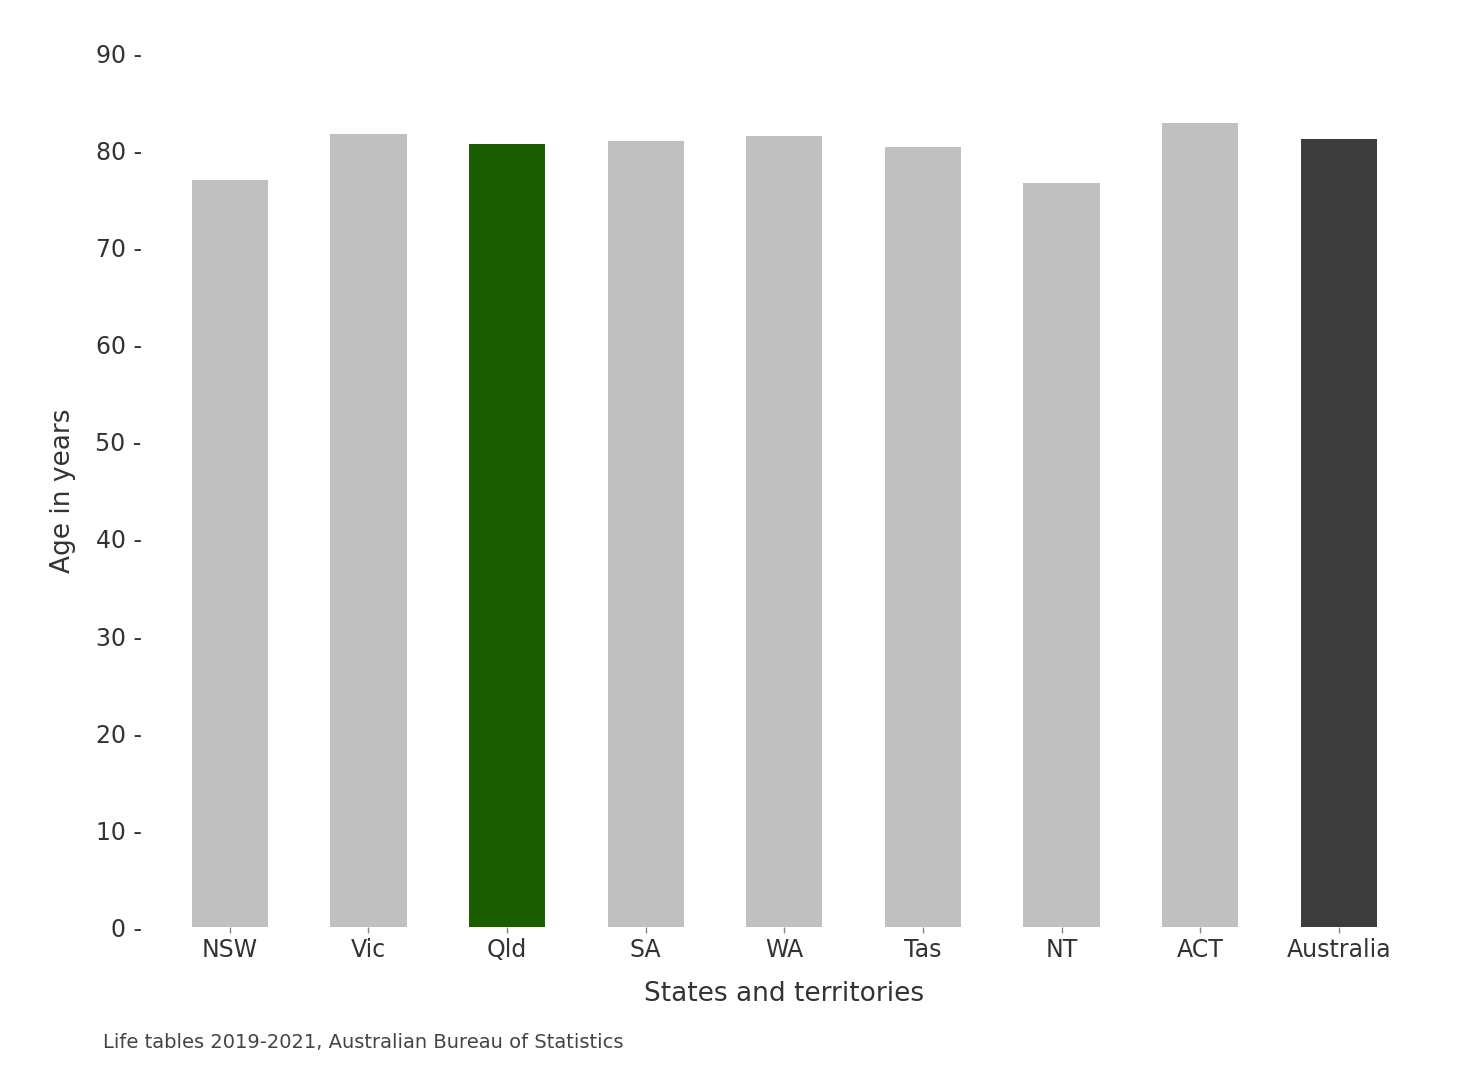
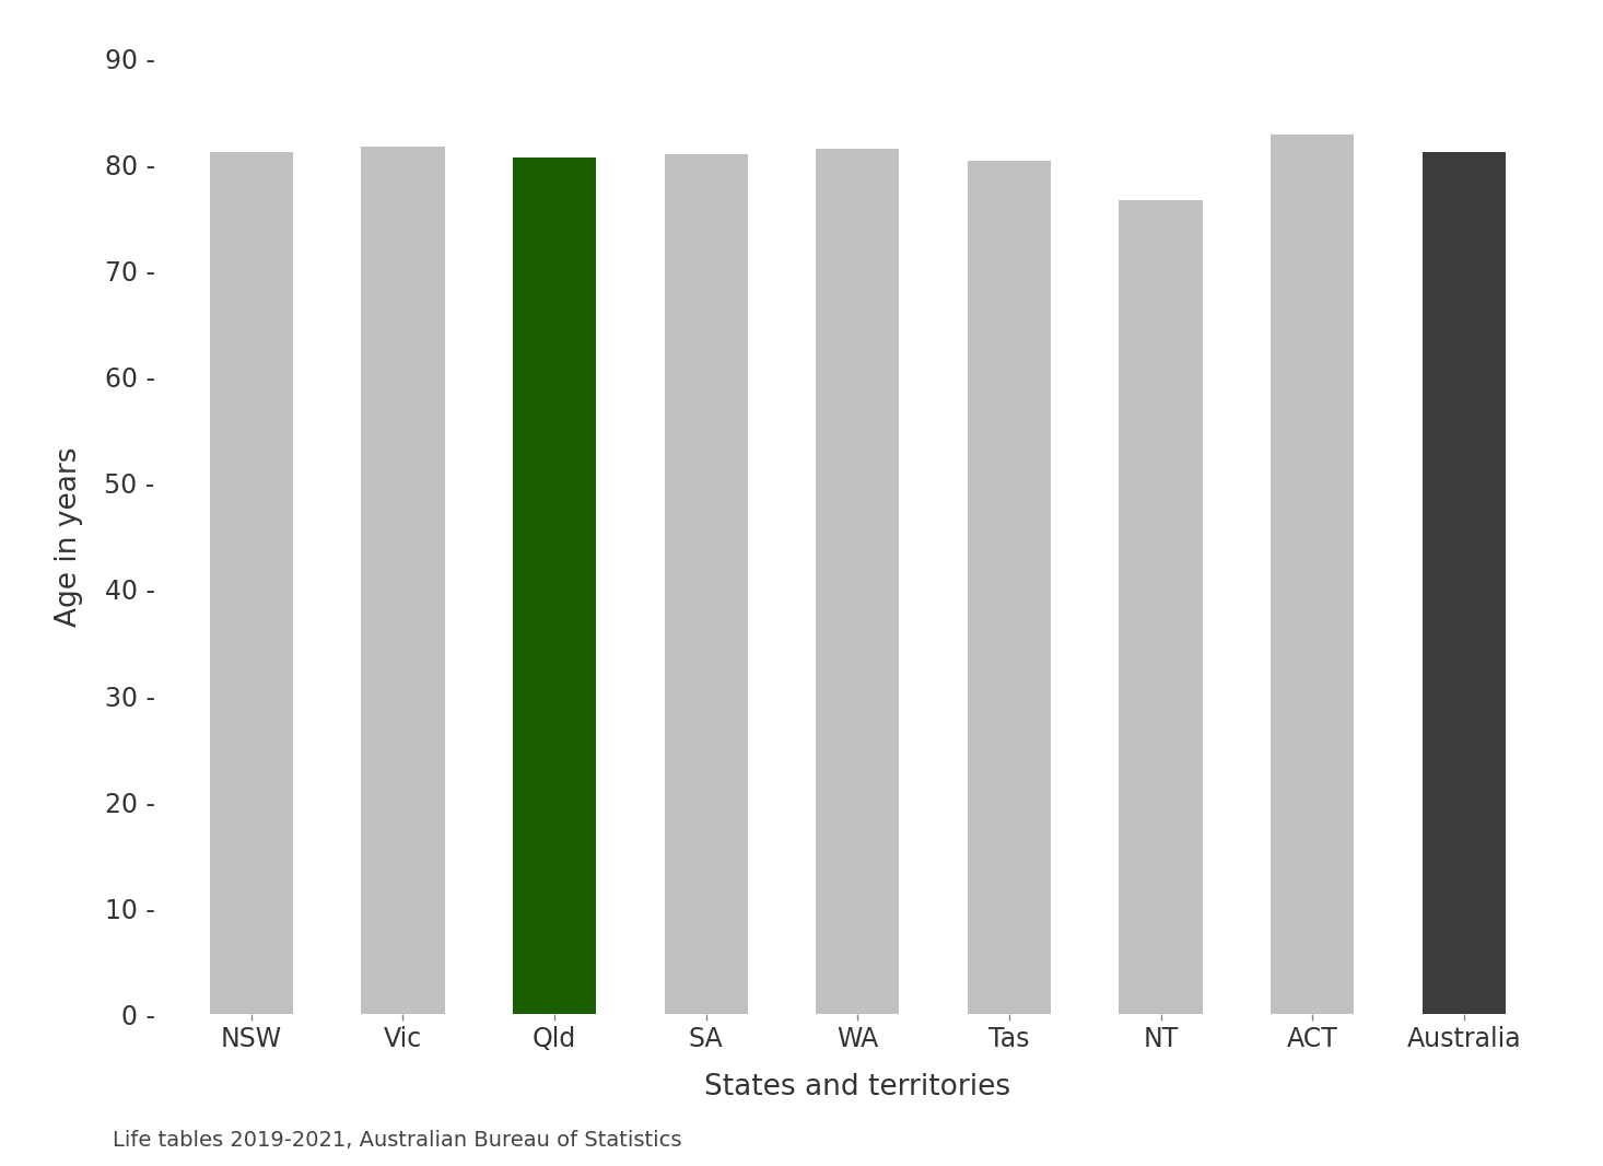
NSW: 77.0 - -> 81.2 -
